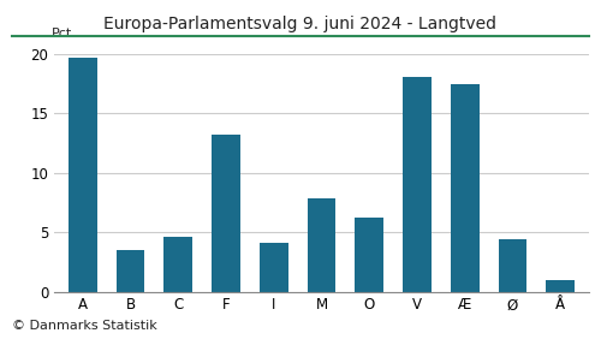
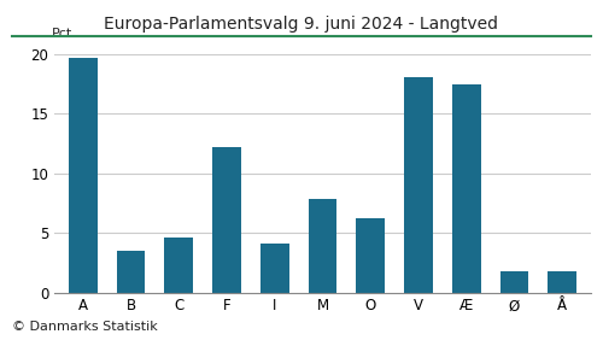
F: 13.2 -> 12.2
Ø: 4.4 -> 1.8
Å: 1.0 -> 1.8
